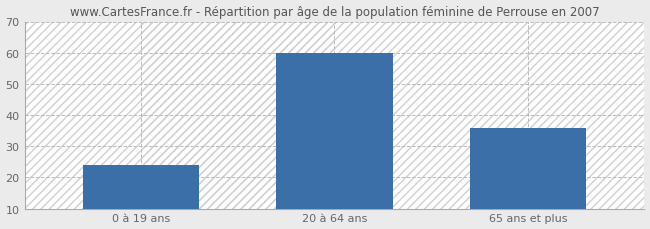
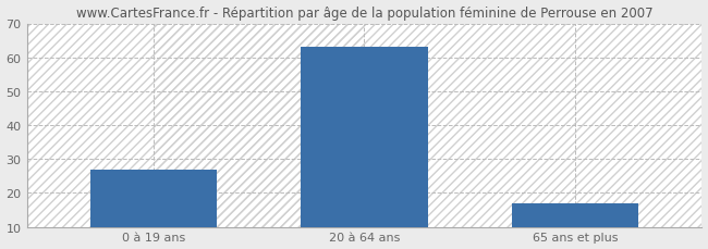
0 à 19 ans: 24 -> 27
20 à 64 ans: 60 -> 63
65 ans et plus: 36 -> 17
